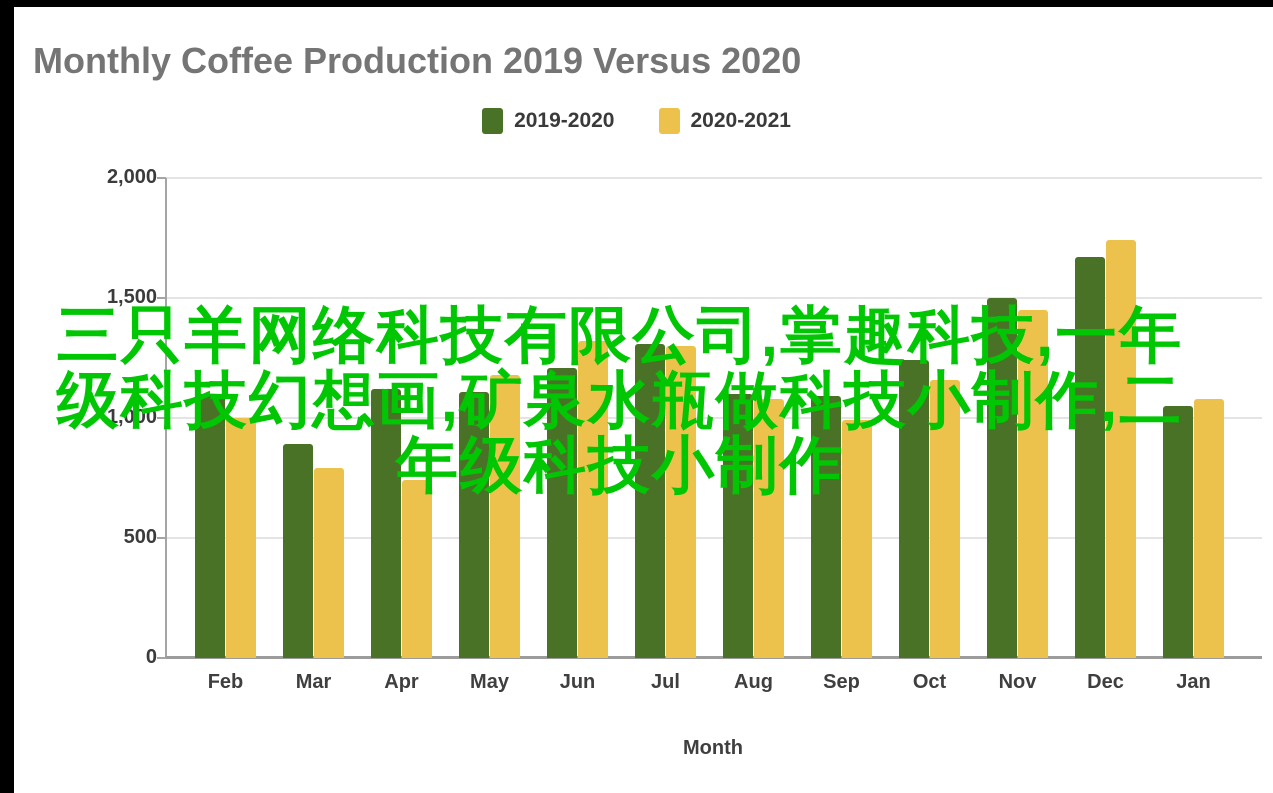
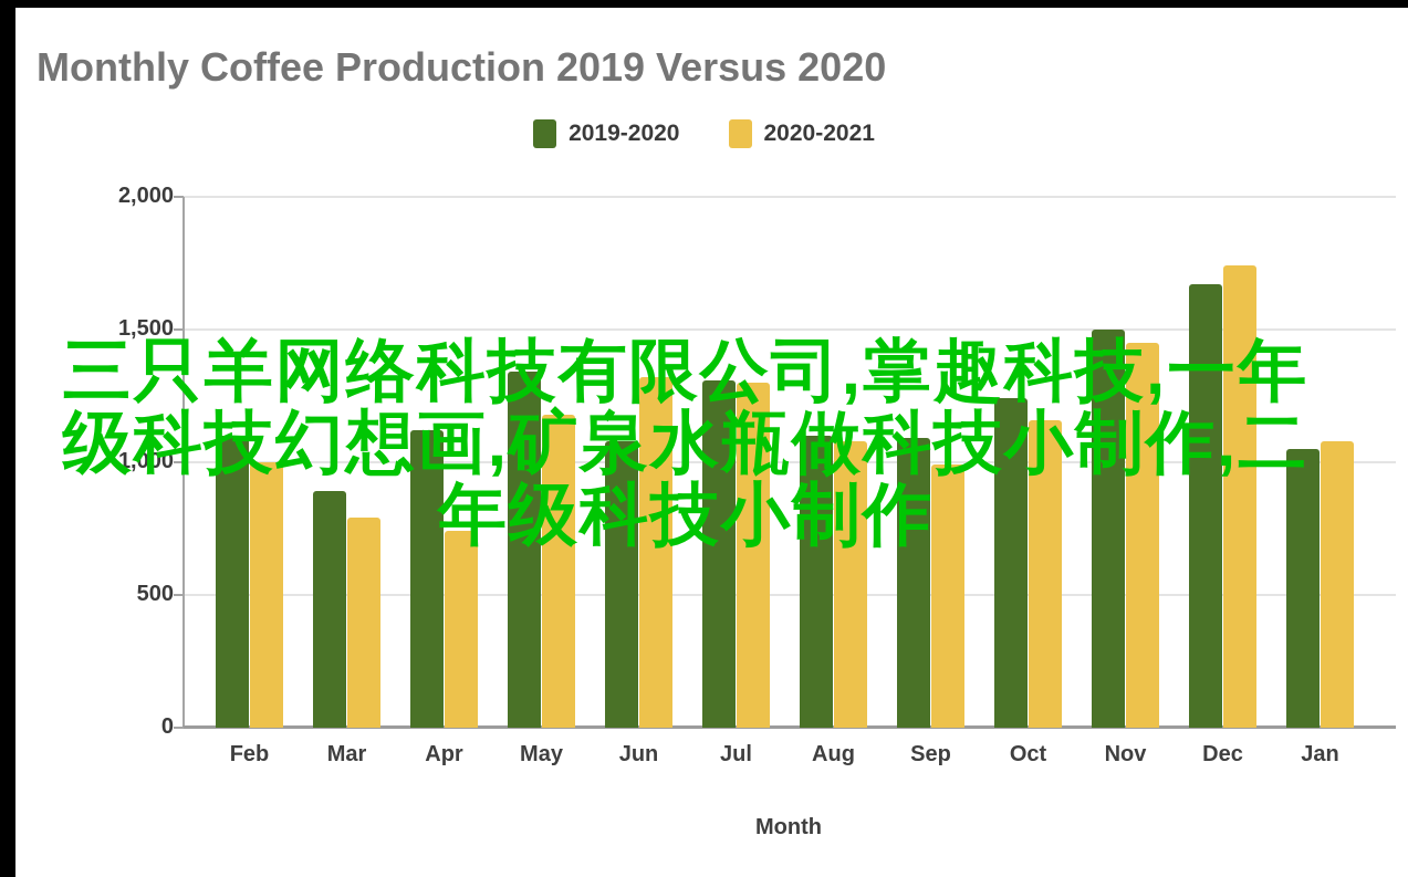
2019-2020/May: 1110 -> 1340
2019-2020/Jun: 1210 -> 1080
